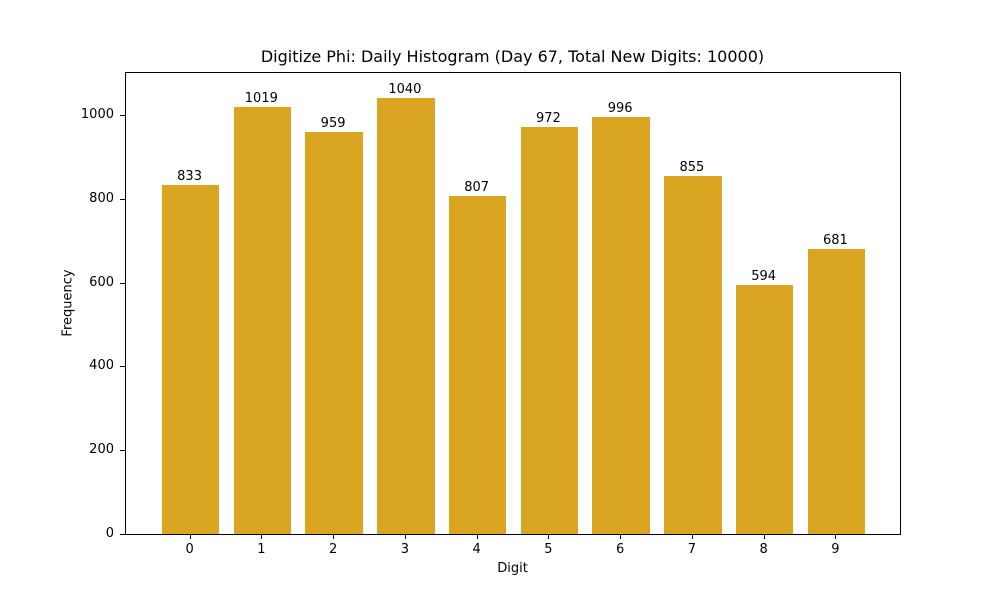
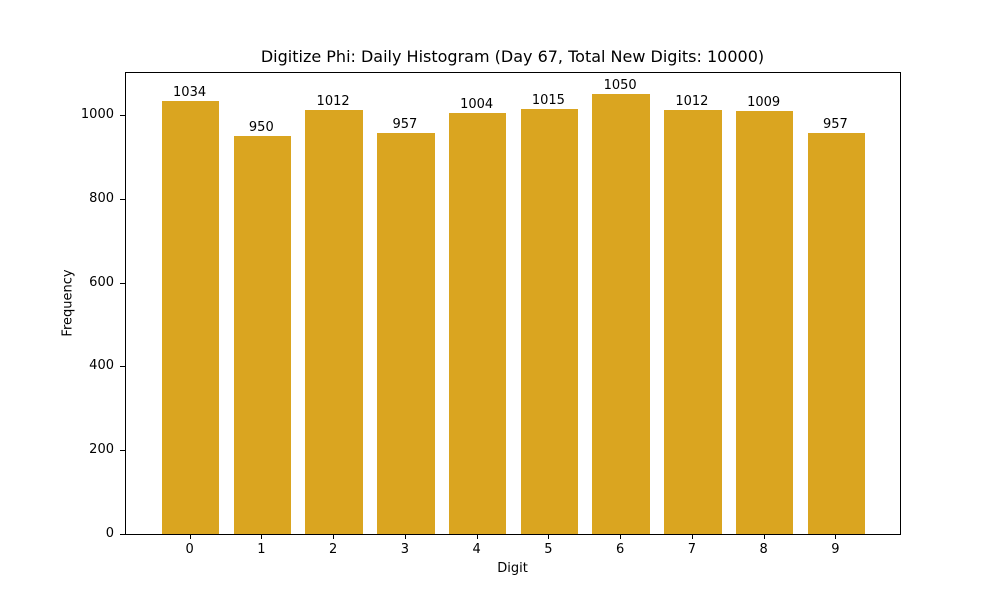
0: 833 -> 1034
1: 1019 -> 950
2: 959 -> 1012
3: 1040 -> 957
4: 807 -> 1004
5: 972 -> 1015
6: 996 -> 1050
7: 855 -> 1012
8: 594 -> 1009
9: 681 -> 957
